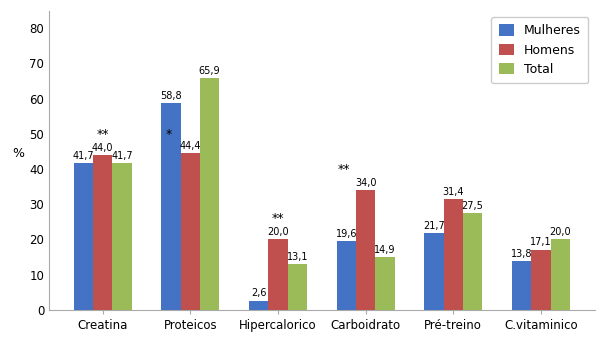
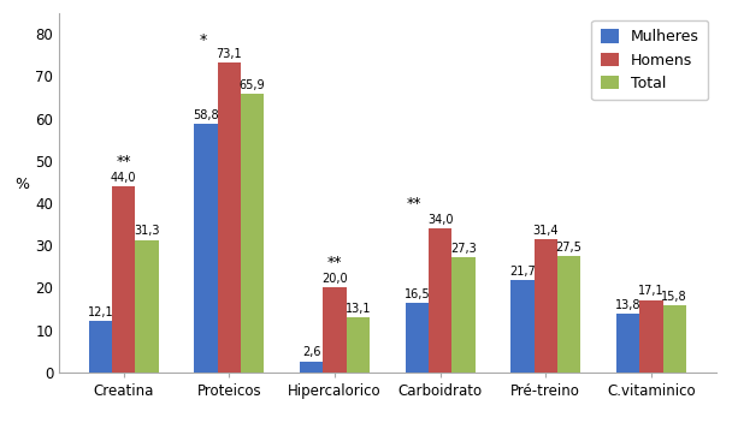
Mulheres/Creatina: 41,7 -> 12,1
Total/Creatina: 41,7 -> 31,3
Homens/Proteicos: 44,4 -> 73,1
Mulheres/Carboidrato: 19,6 -> 16,5
Total/Carboidrato: 14,9 -> 27,3
Total/C.vitaminico: 20,0 -> 15,8
